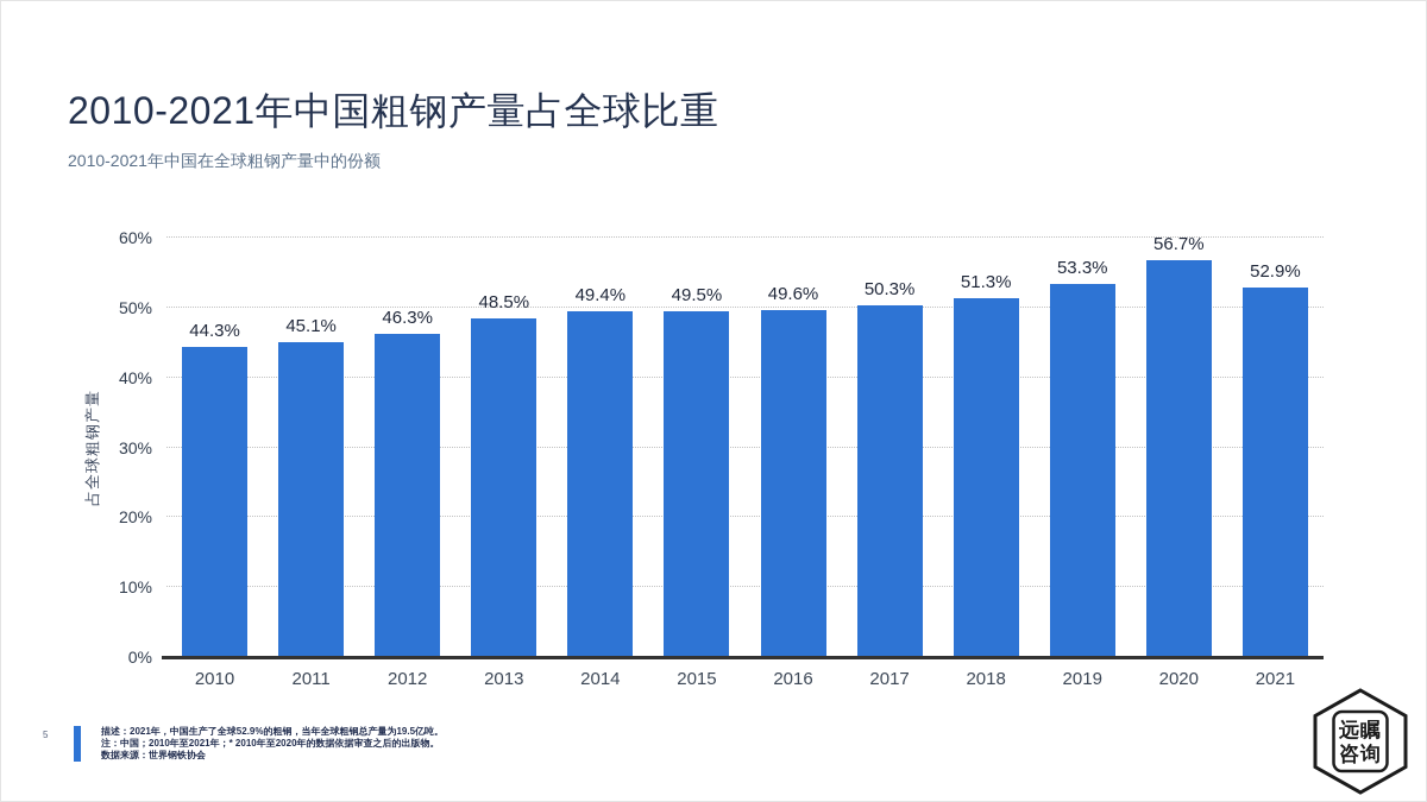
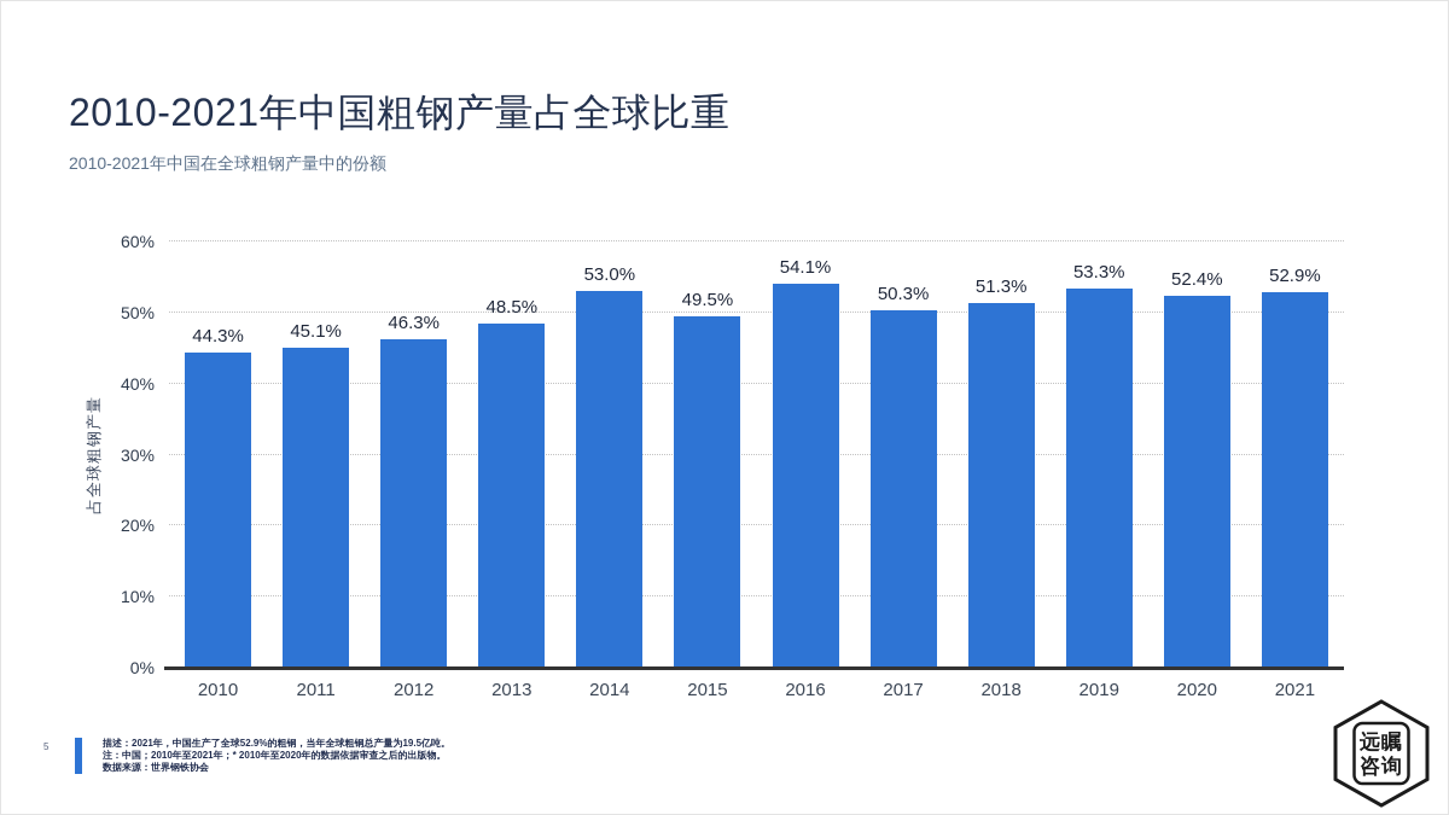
2014: 49.4% -> 53.0%
2016: 49.6% -> 54.1%
2020: 56.7% -> 52.4%
